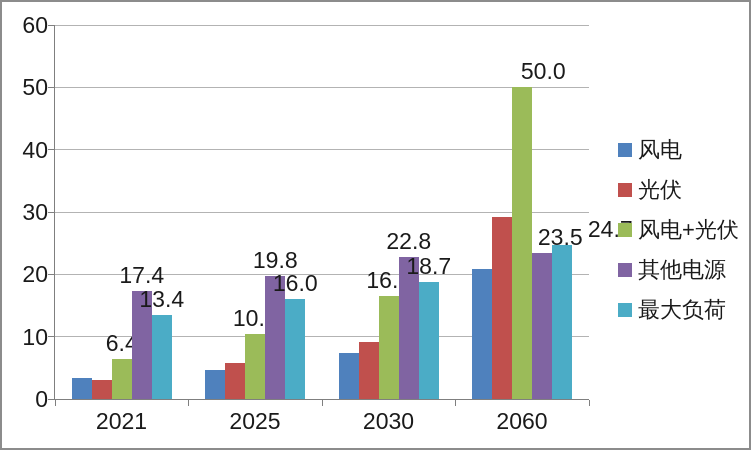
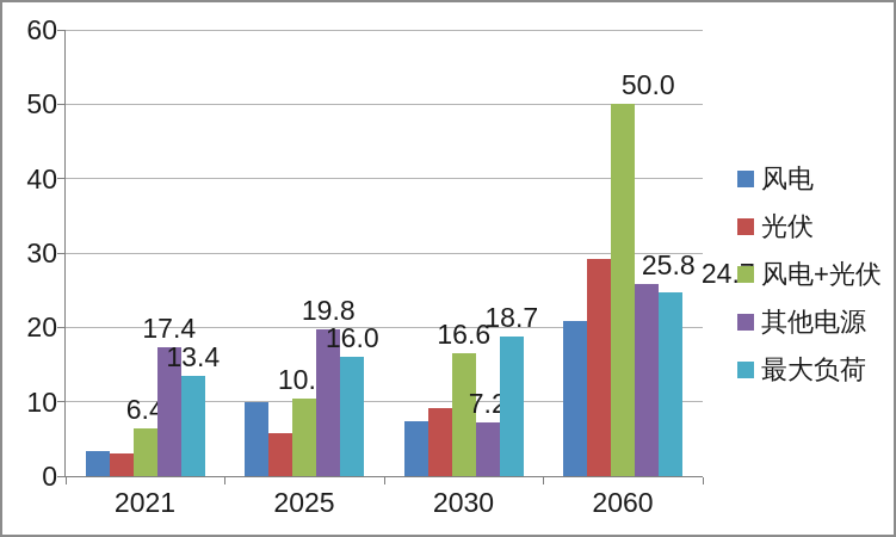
风电/2025: 5 -> 10
其他电源/2030: 22.8 -> 7.2
其他电源/2060: 23.5 -> 25.8
